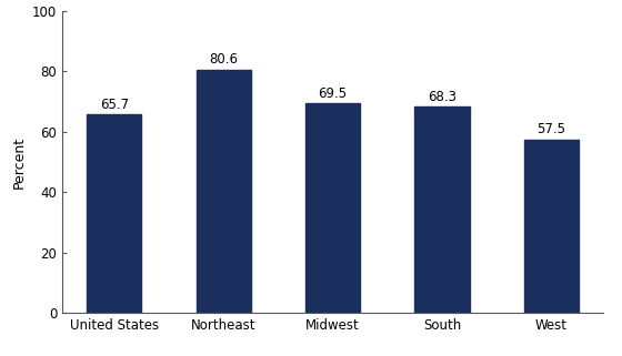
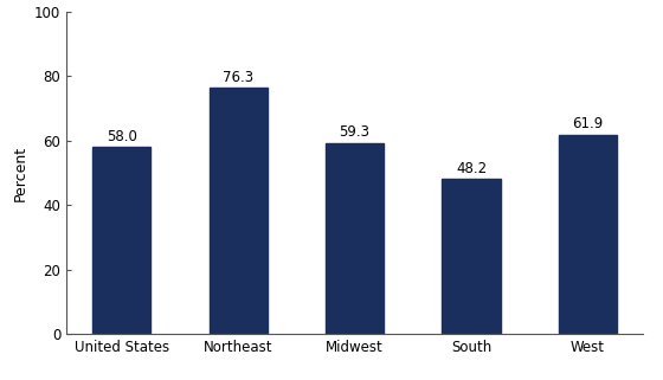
United States: 65.7 -> 58.0
Northeast: 80.6 -> 76.3
Midwest: 69.5 -> 59.3
South: 68.3 -> 48.2
West: 57.5 -> 61.9
